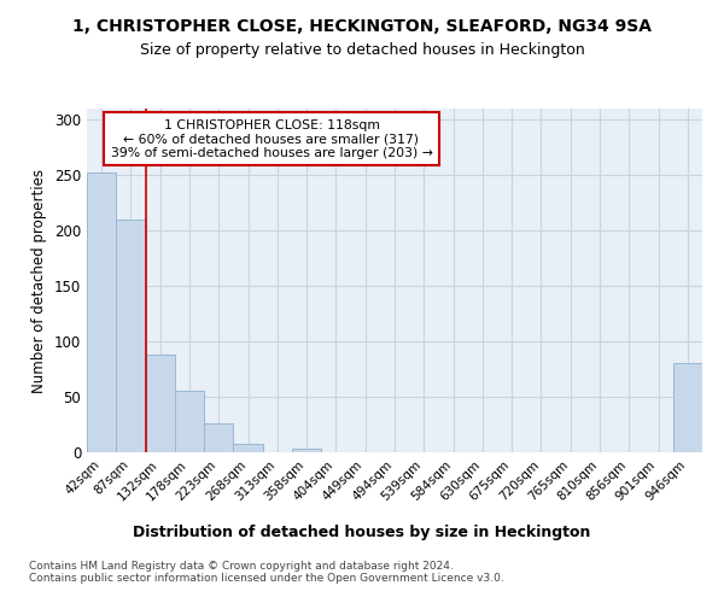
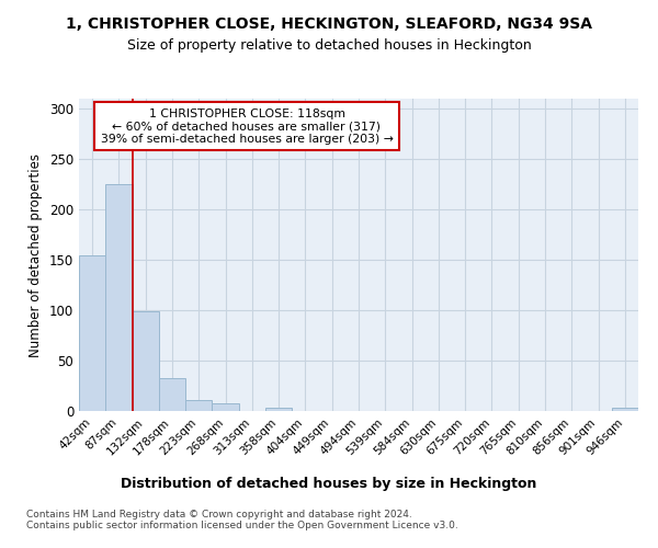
42sqm: 252 -> 155
87sqm: 210 -> 225
132sqm: 88 -> 99
178sqm: 56 -> 33
223sqm: 26 -> 11
946sqm: 80 -> 3
